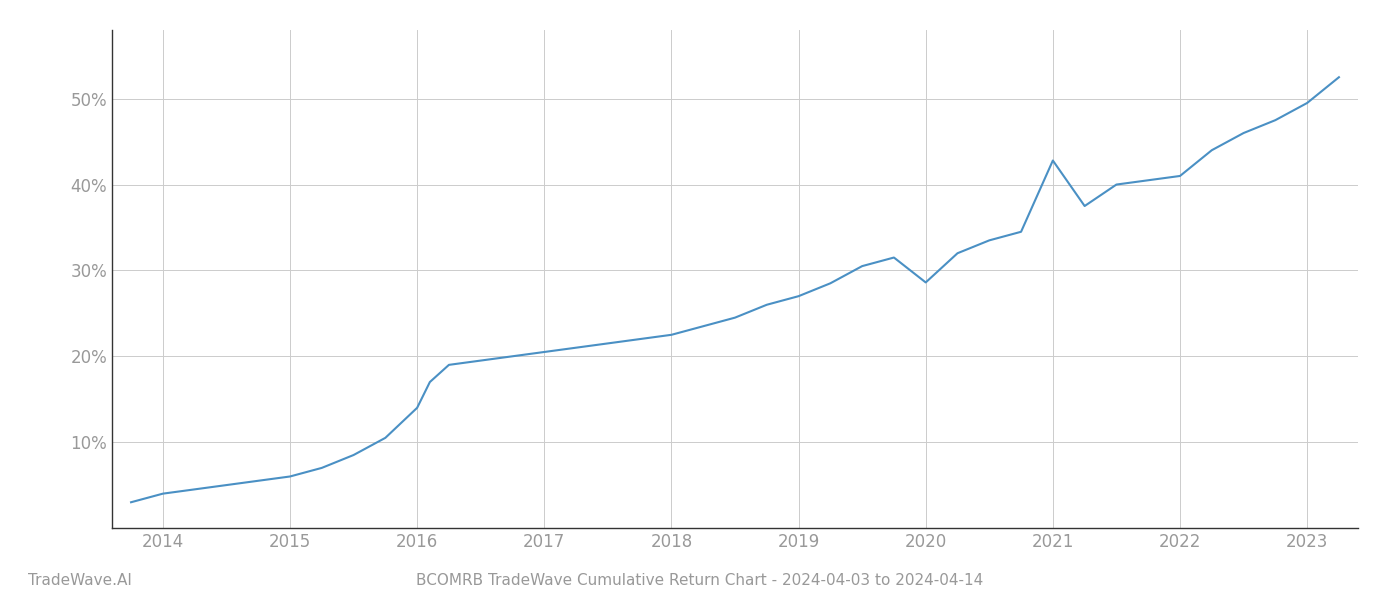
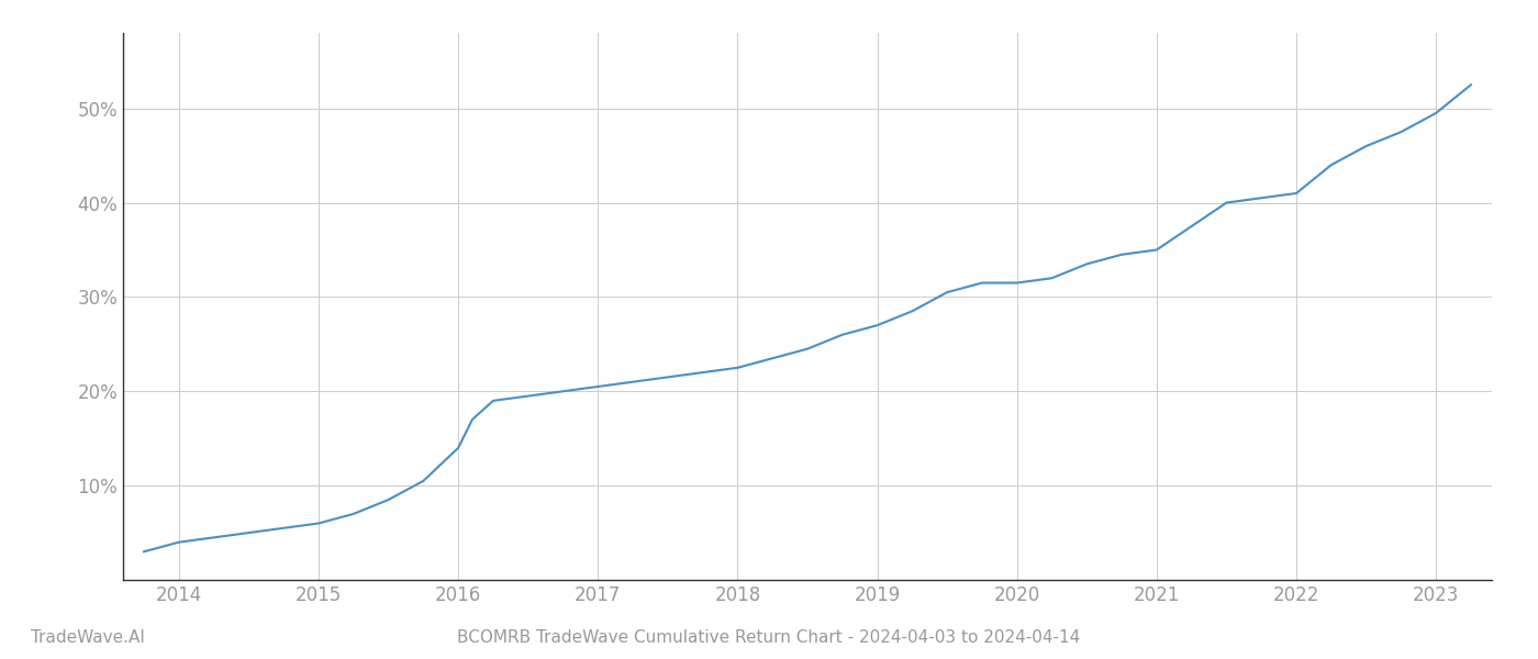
2020: 28.6% -> 31.5%
2021: 42.8% -> 35.0%
